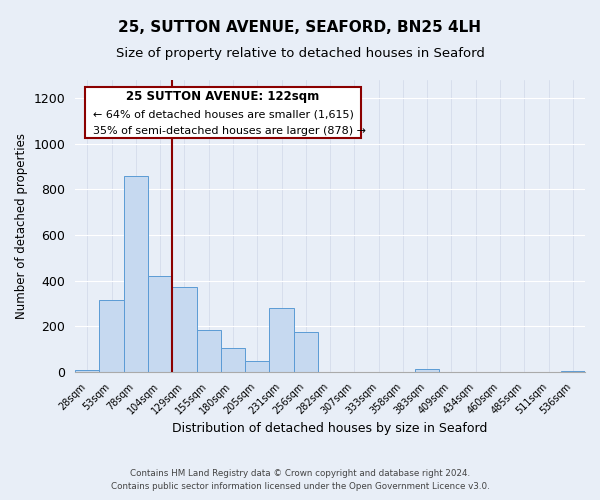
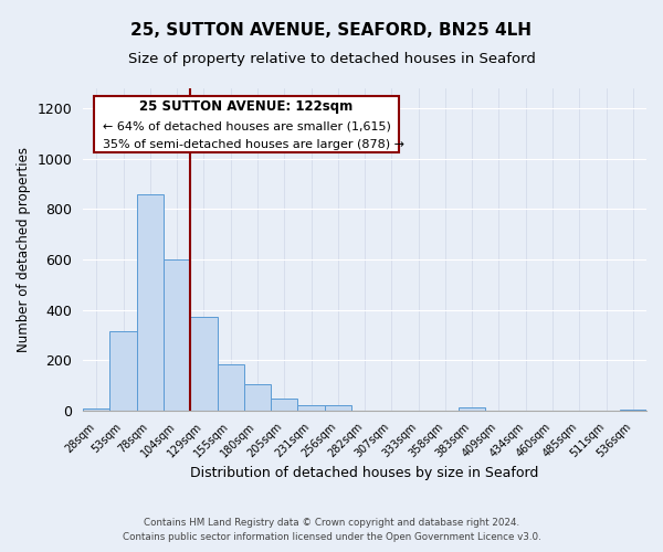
104sqm: 420 -> 600
231sqm: 280 -> 22
256sqm: 175 -> 20
